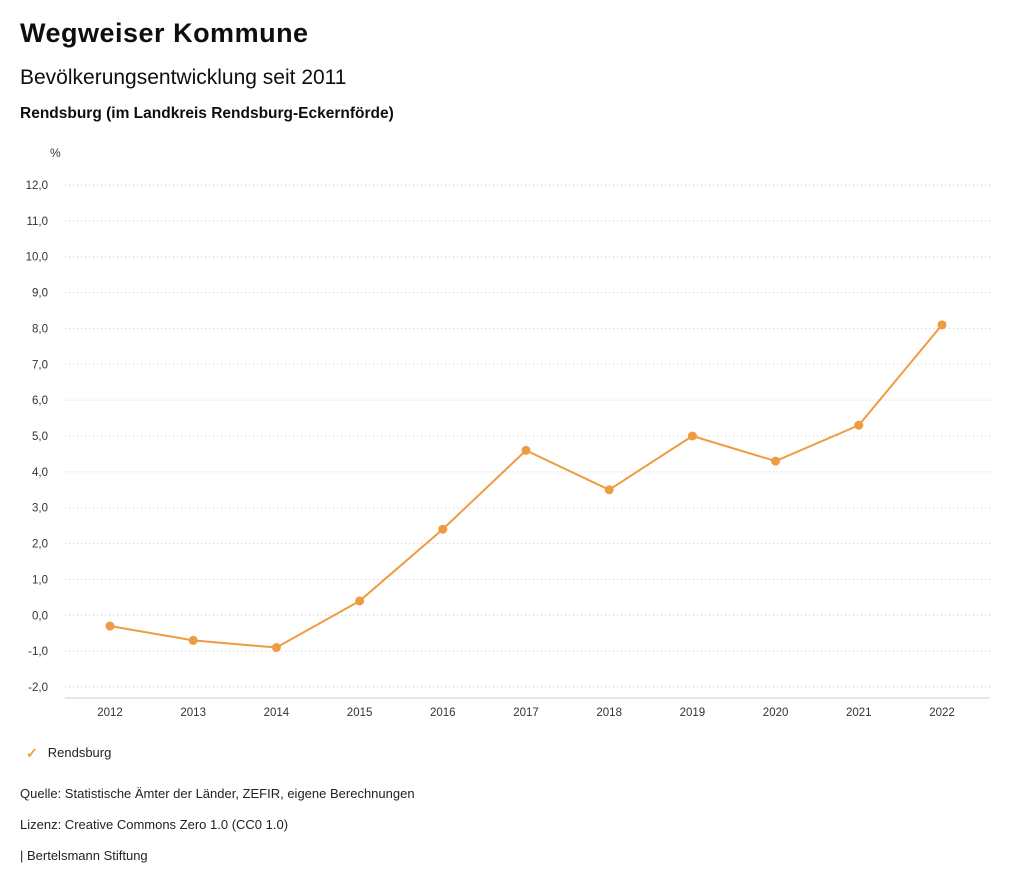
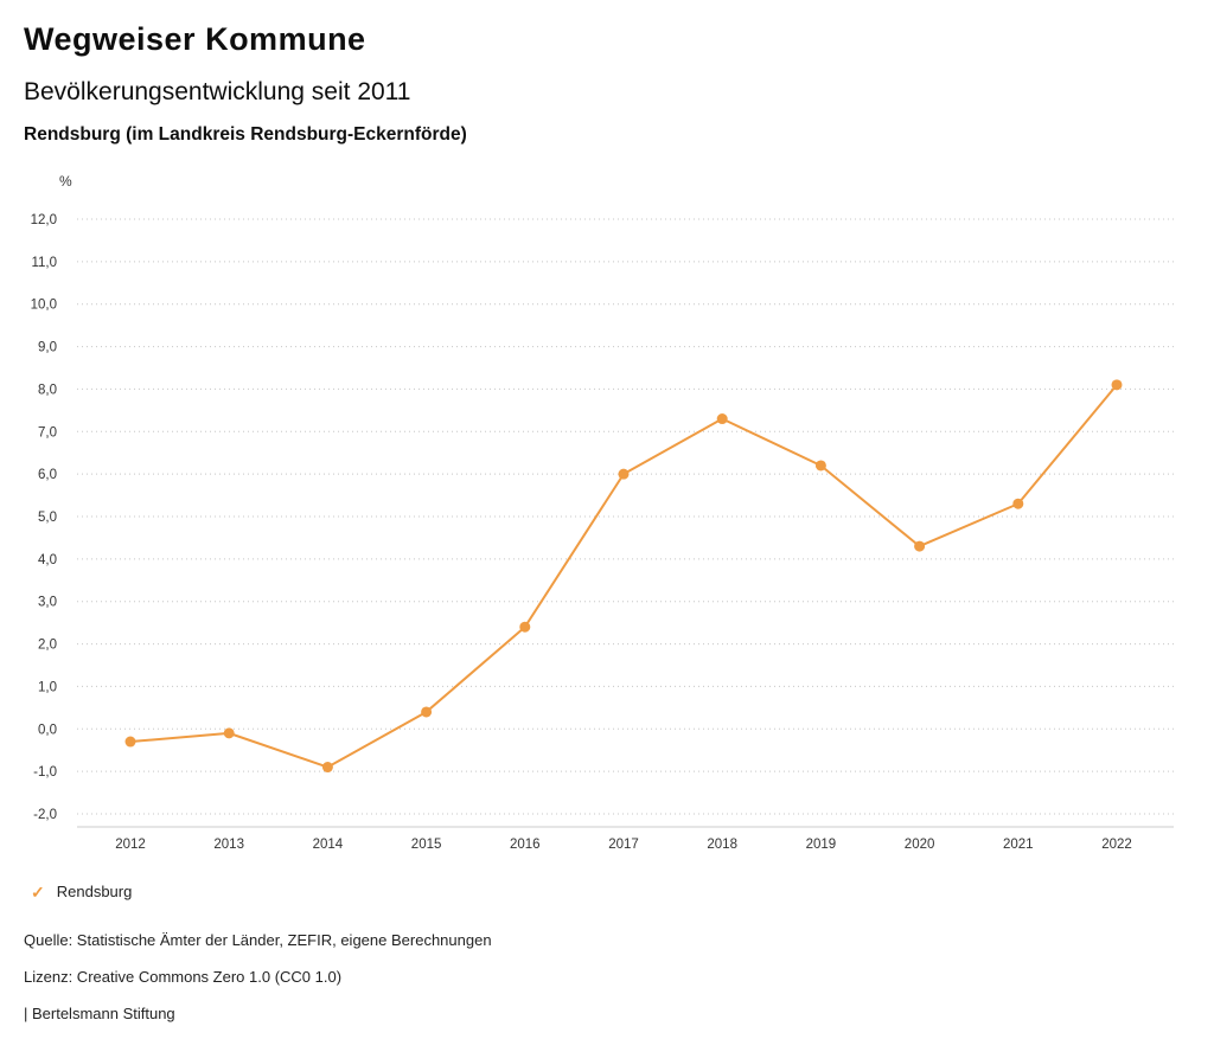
2013: -0,7 -> -0,1
2017: 4,6 -> 6,0
2018: 3,5 -> 7,3
2019: 5,0 -> 6,2
